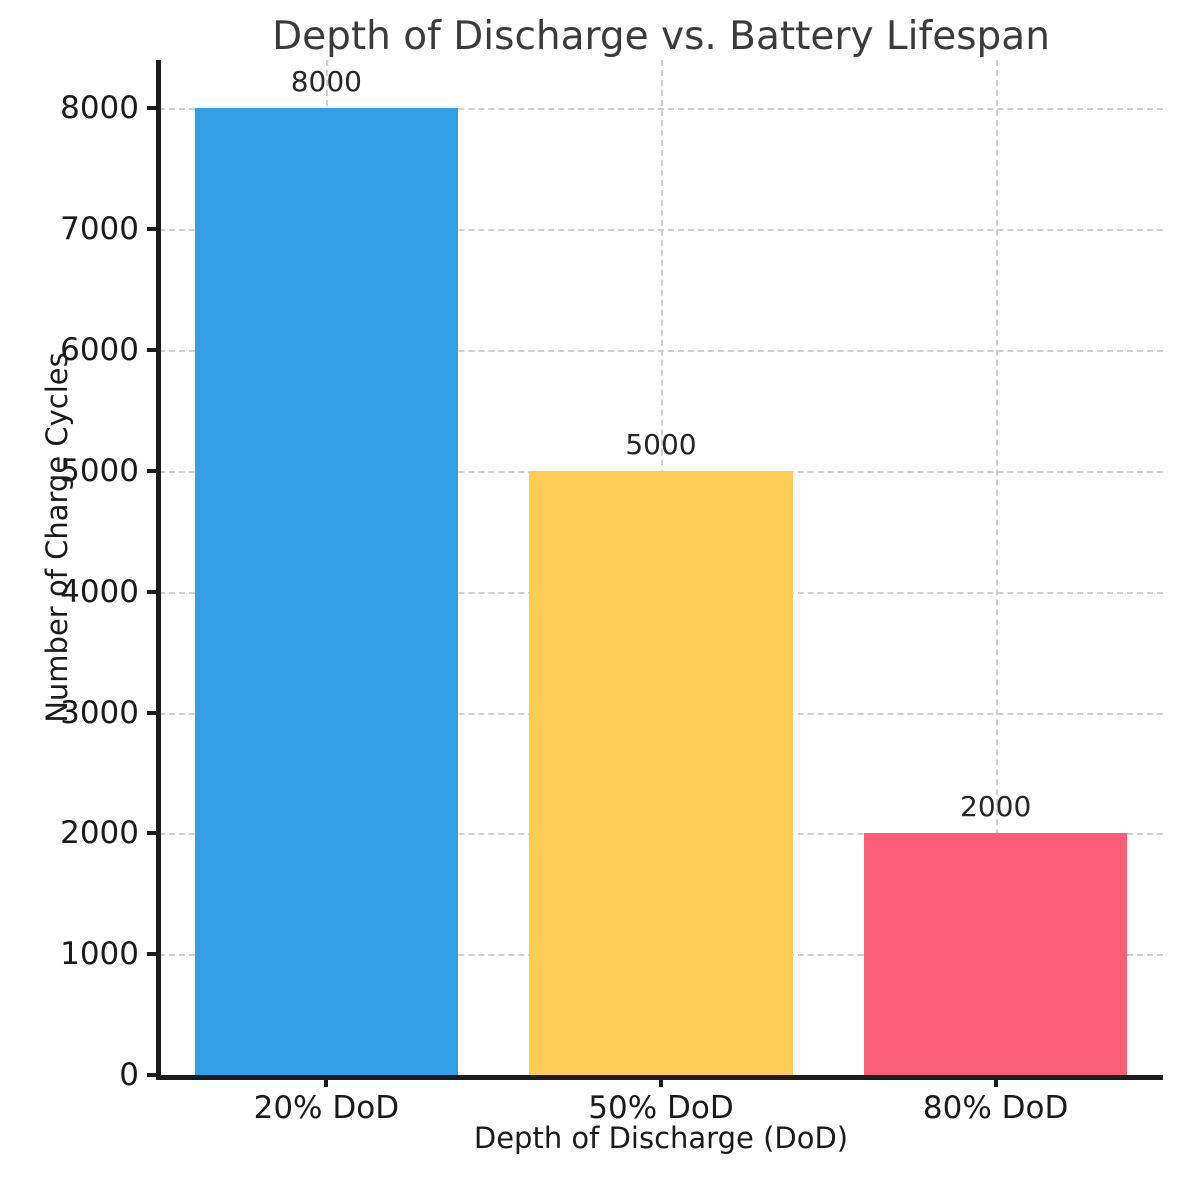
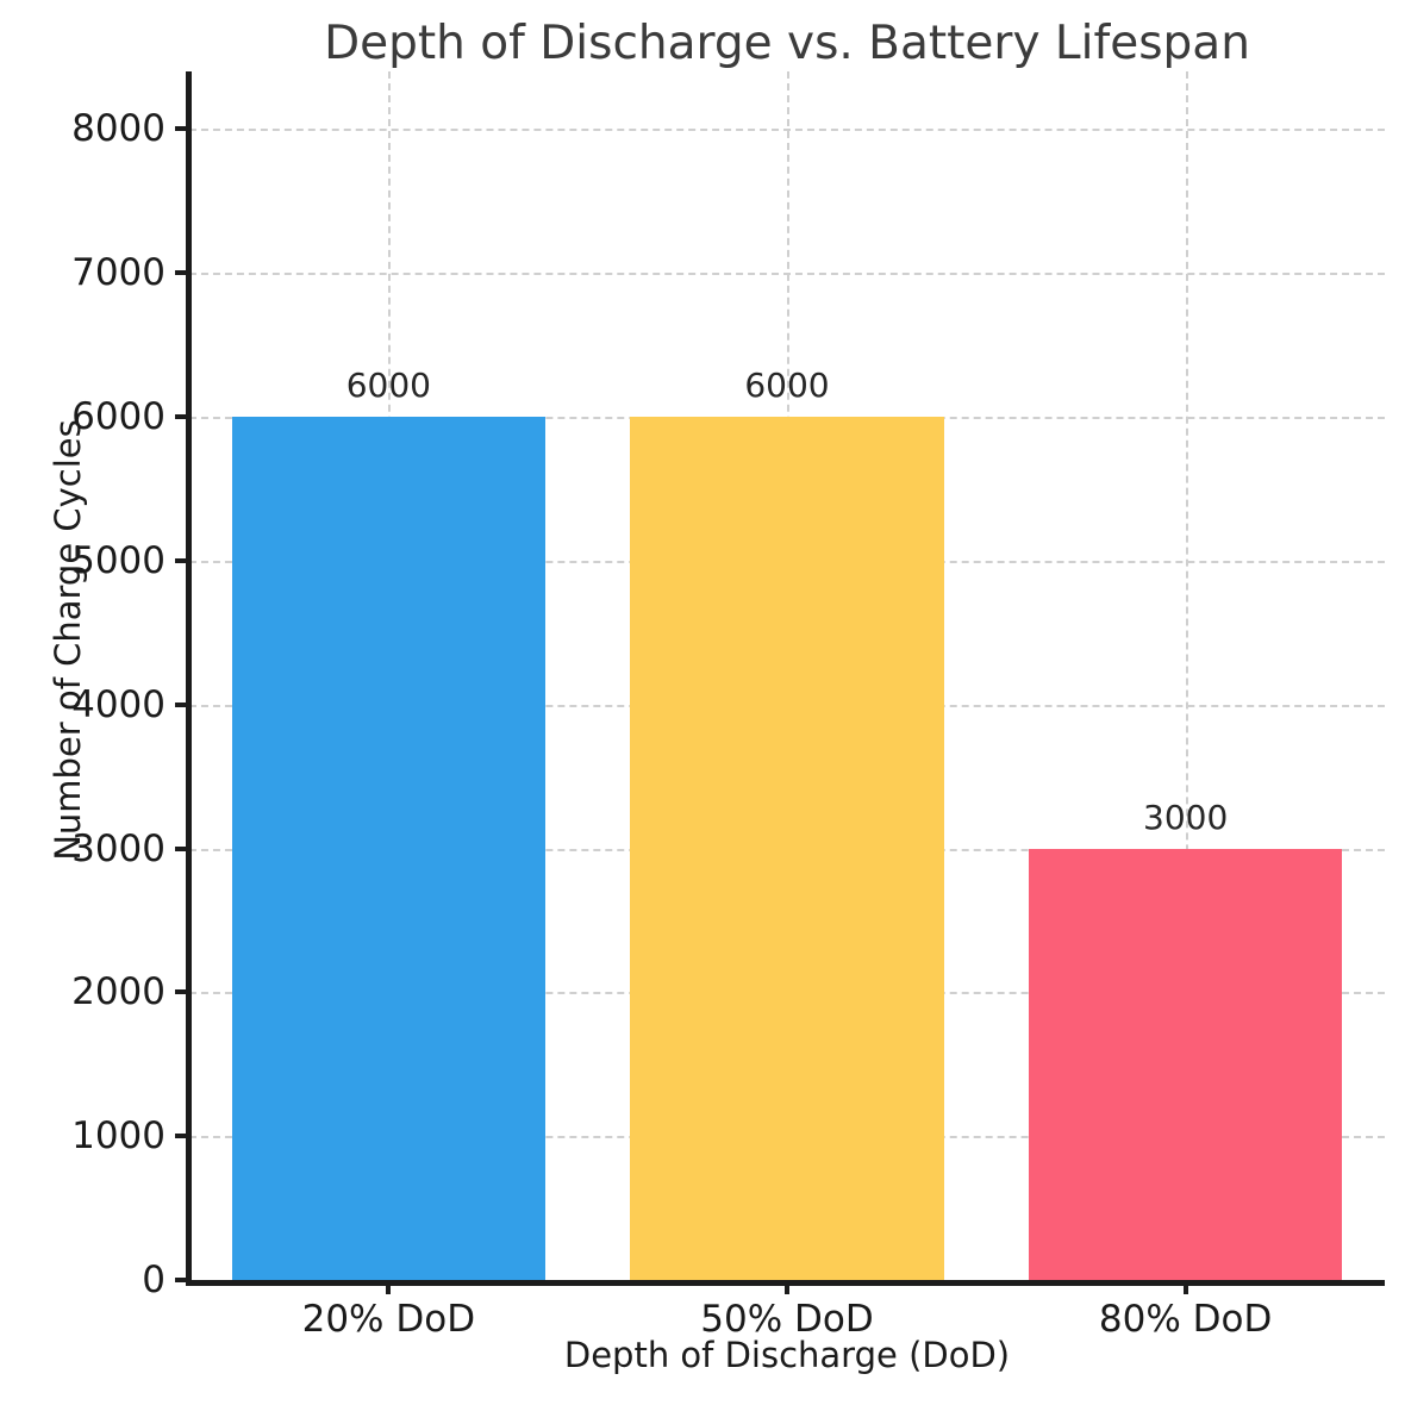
20% DoD: 8000 -> 6000
50% DoD: 5000 -> 6000
80% DoD: 2000 -> 3000
